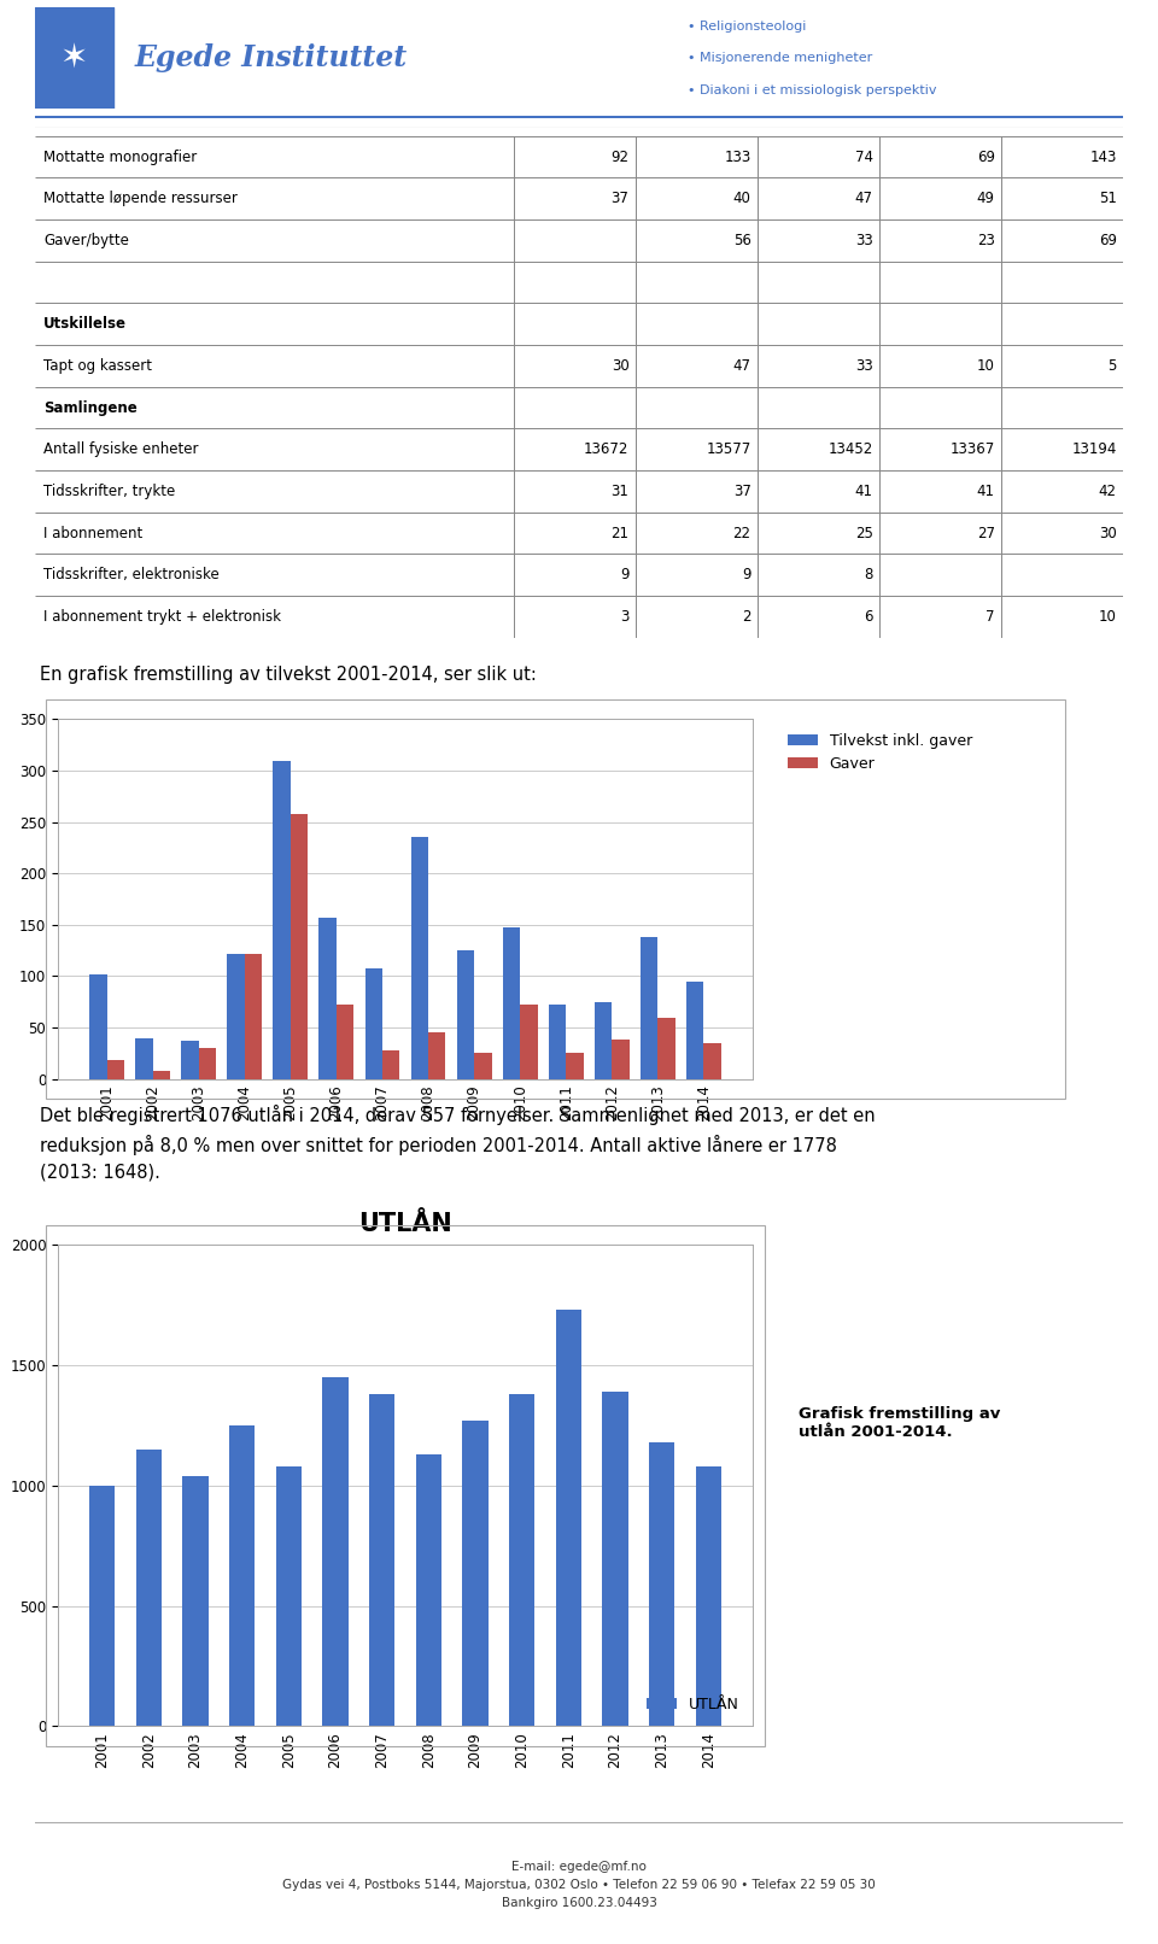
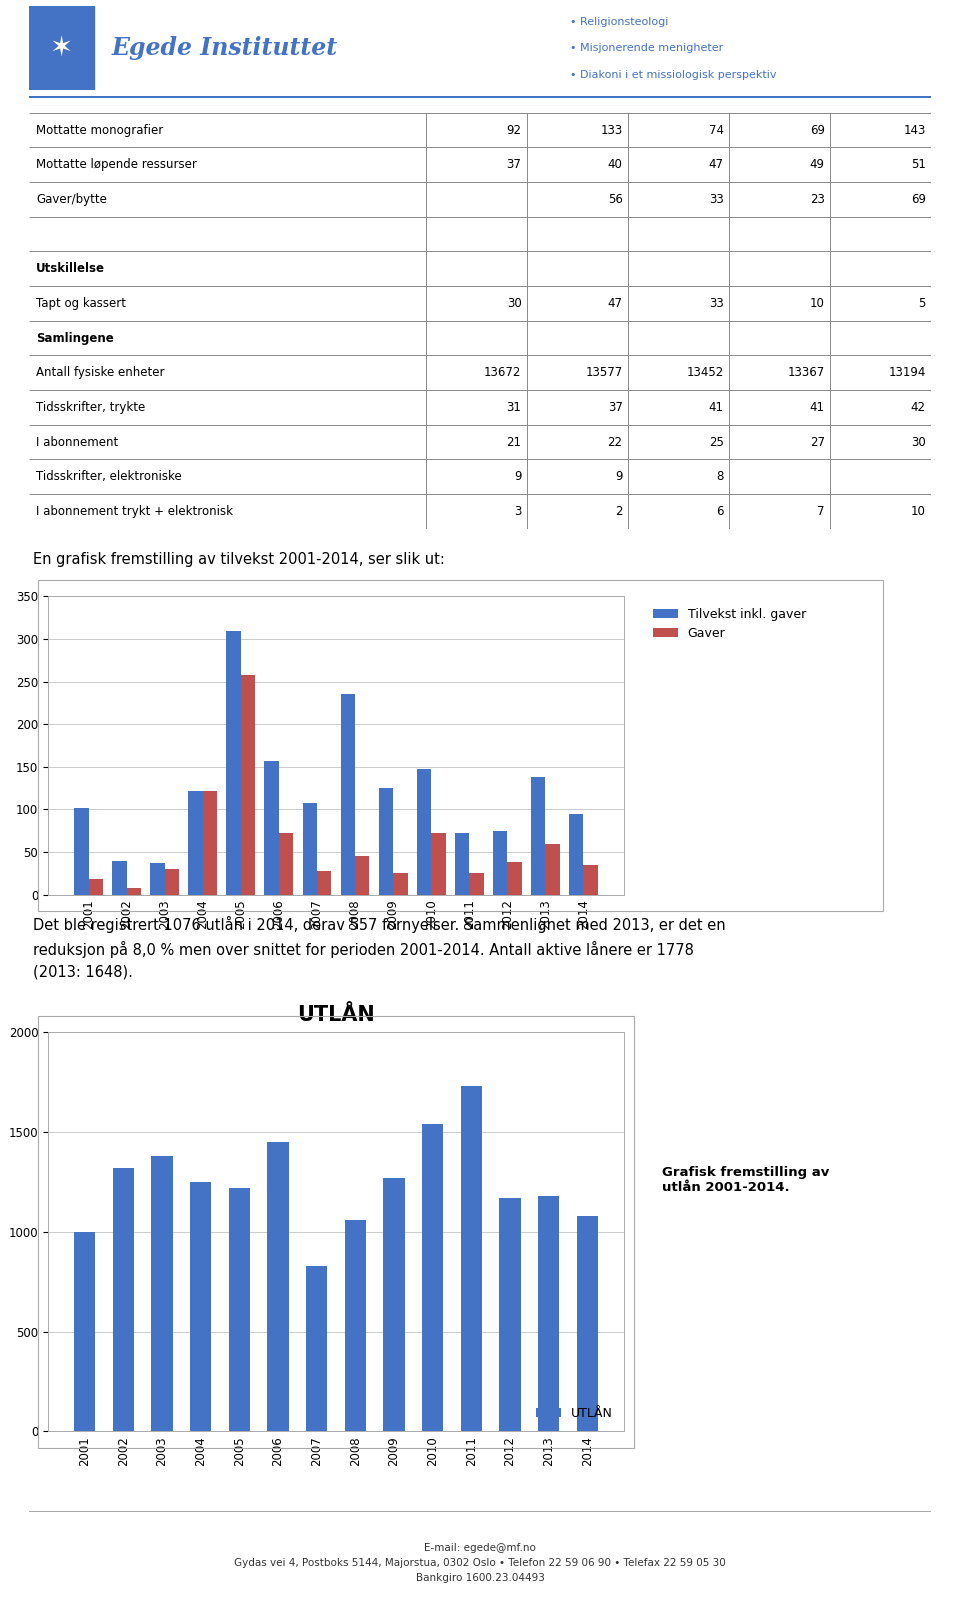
UTLÅN/2002: 1150 -> 1320
UTLÅN/2003: 1040 -> 1380
UTLÅN/2005: 1080 -> 1220
UTLÅN/2007: 1380 -> 830
UTLÅN/2008: 1130 -> 1060
UTLÅN/2010: 1380 -> 1540
UTLÅN/2012: 1390 -> 1170
